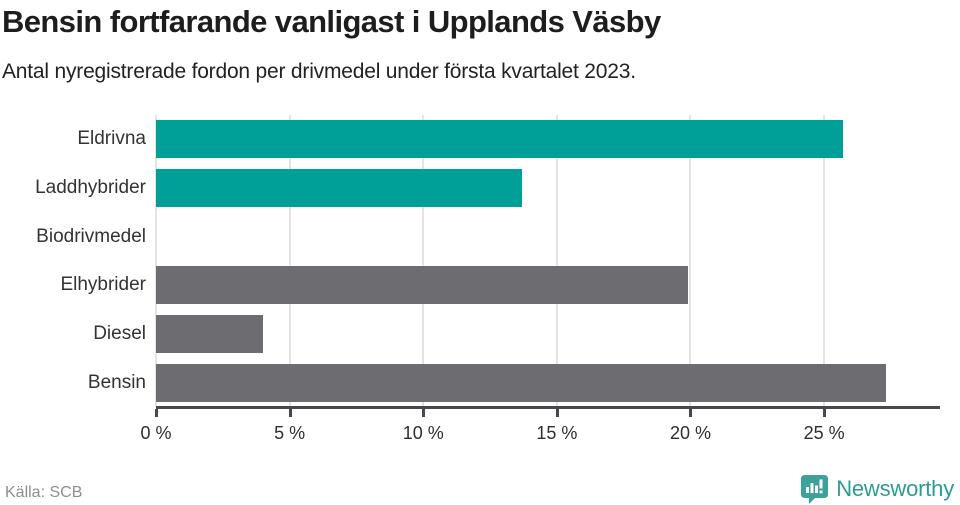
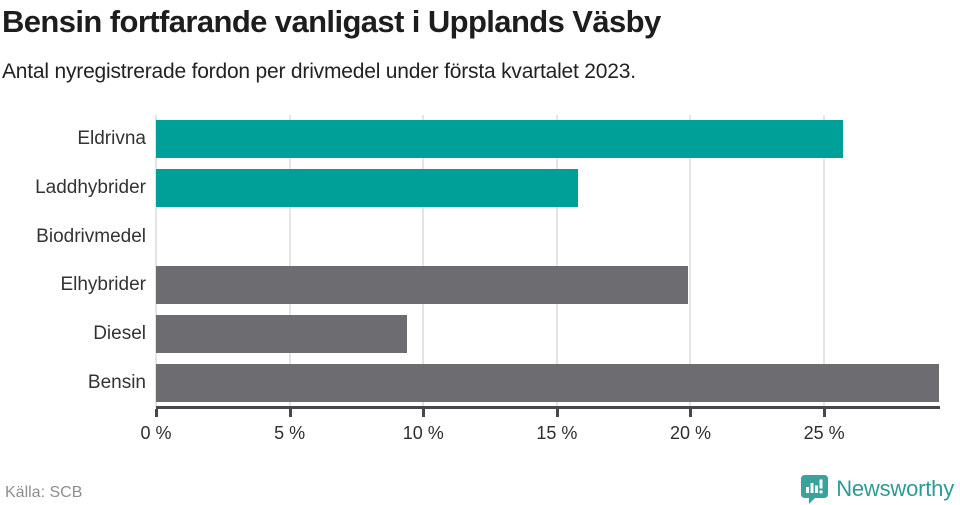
Laddhybrider: 13.7% -> 15.8%
Diesel: 4.0% -> 9.4%
Bensin: 27.3% -> 29.3%
